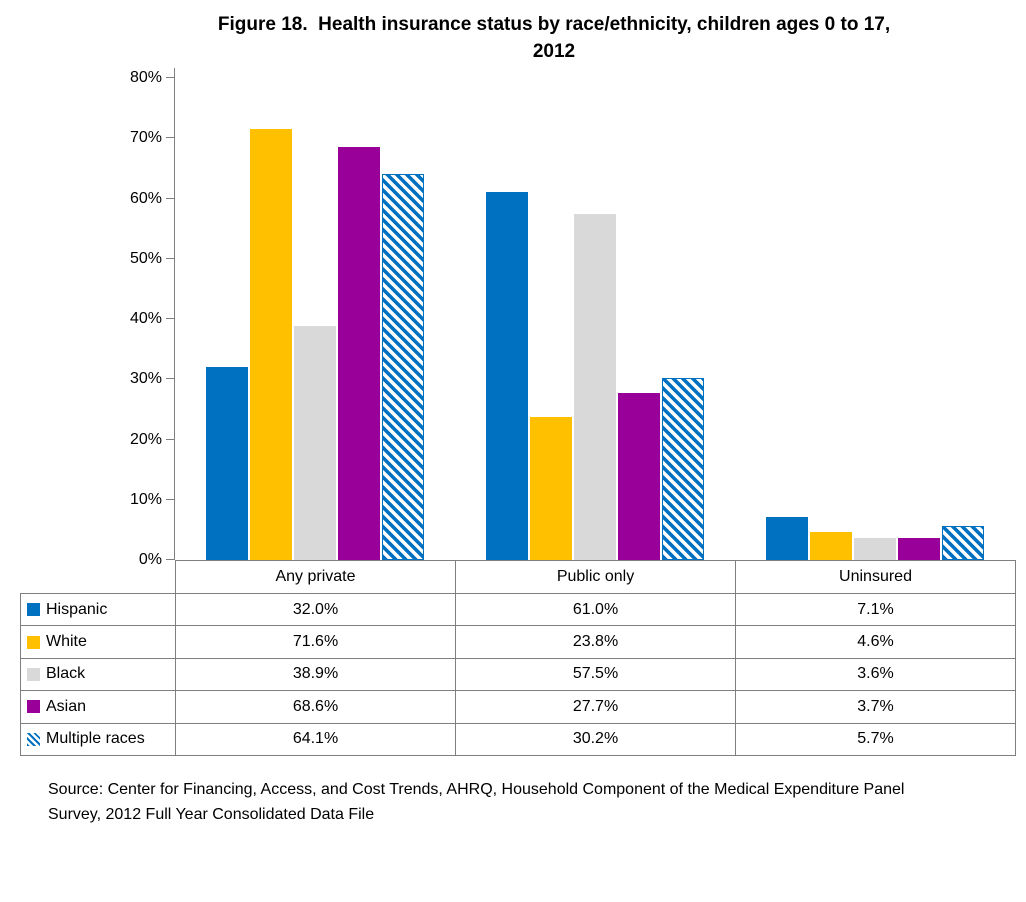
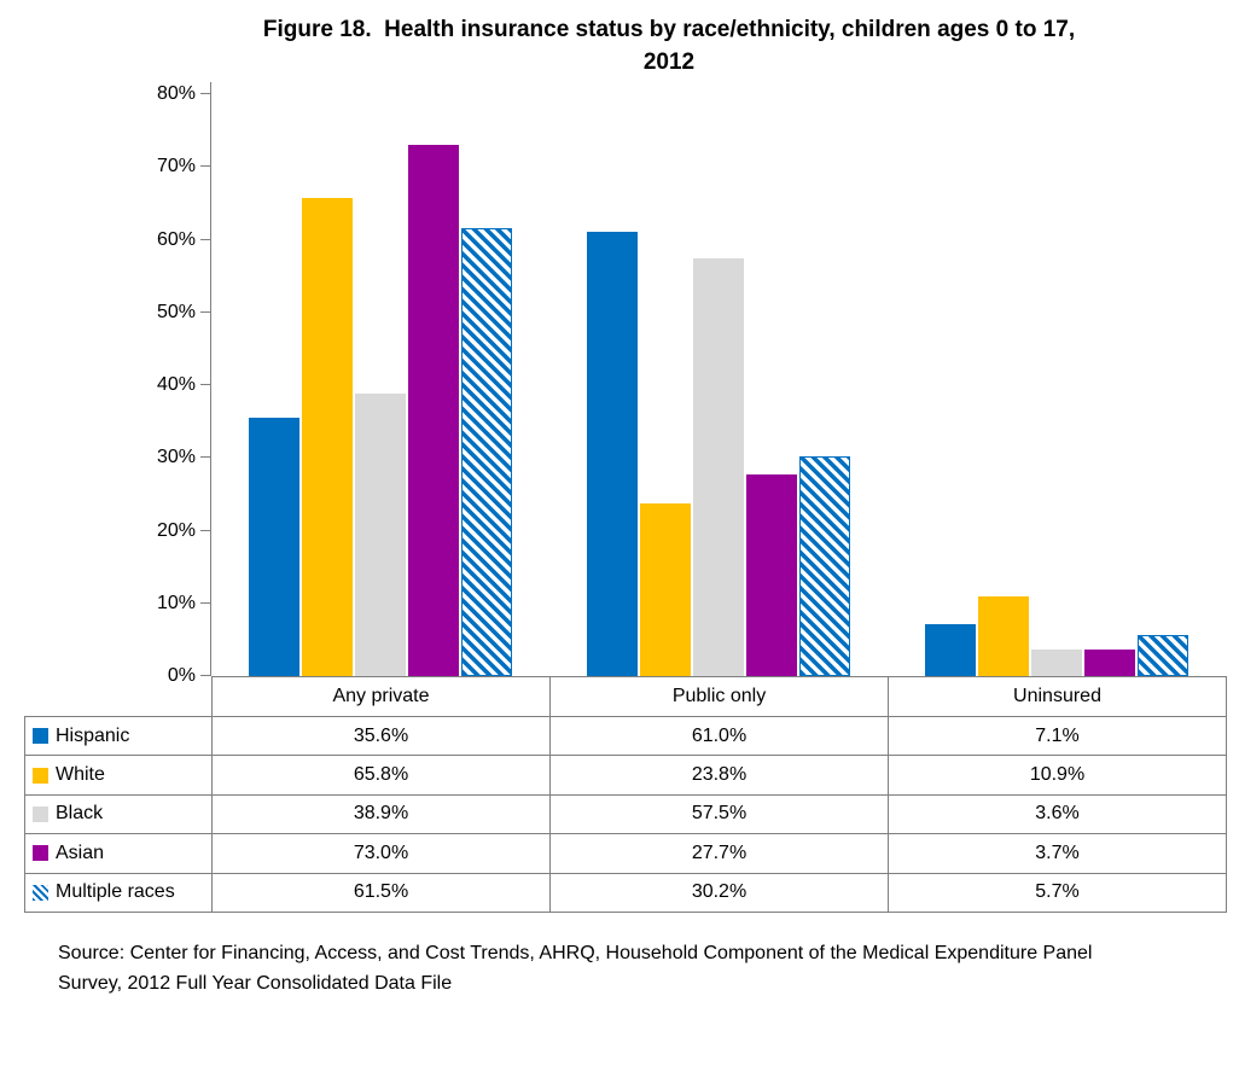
Hispanic/Any private: 32.0% -> 35.6%
White/Any private: 71.6% -> 65.8%
Asian/Any private: 68.6% -> 73.0%
Multiple races/Any private: 64.1% -> 61.5%
White/Uninsured: 4.6% -> 10.9%
